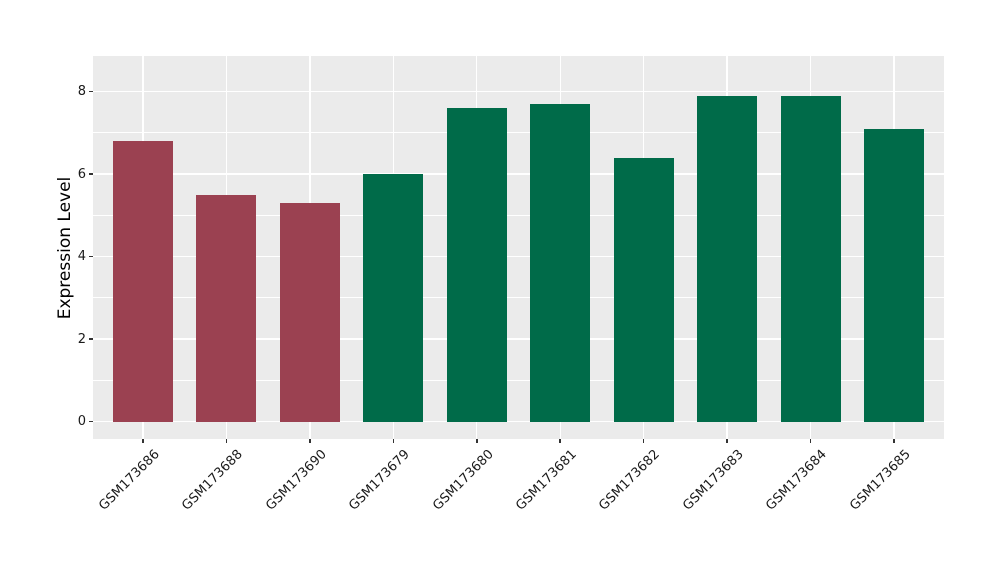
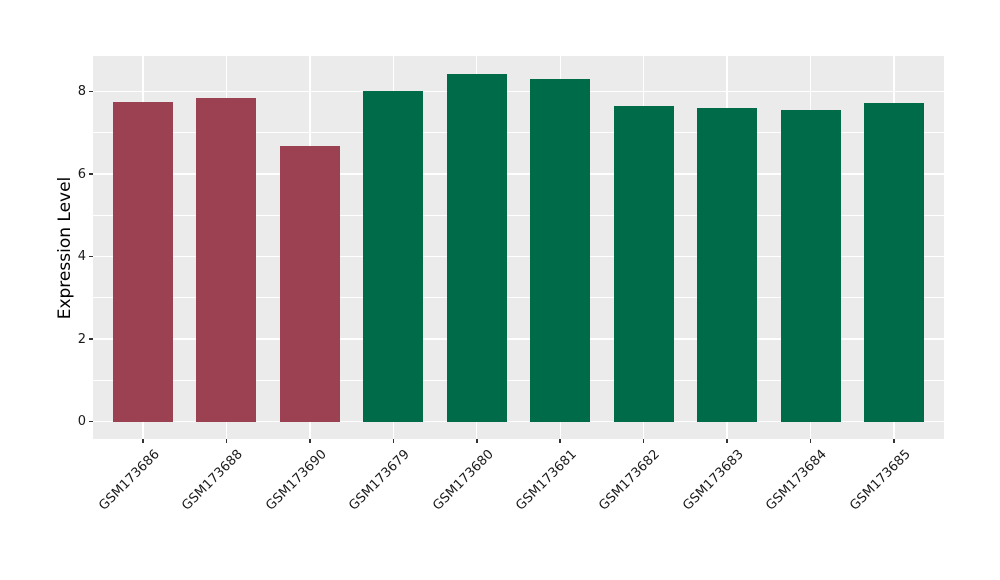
GSM173686: 6.8 -> 7.8
GSM173688: 5.5 -> 7.8
GSM173690: 5.3 -> 6.7
GSM173679: 6.0 -> 8.0
GSM173680: 7.6 -> 8.4
GSM173681: 7.7 -> 8.3
GSM173682: 6.4 -> 7.7
GSM173683: 7.9 -> 7.6
GSM173684: 7.9 -> 7.5
GSM173685: 7.1 -> 7.7
